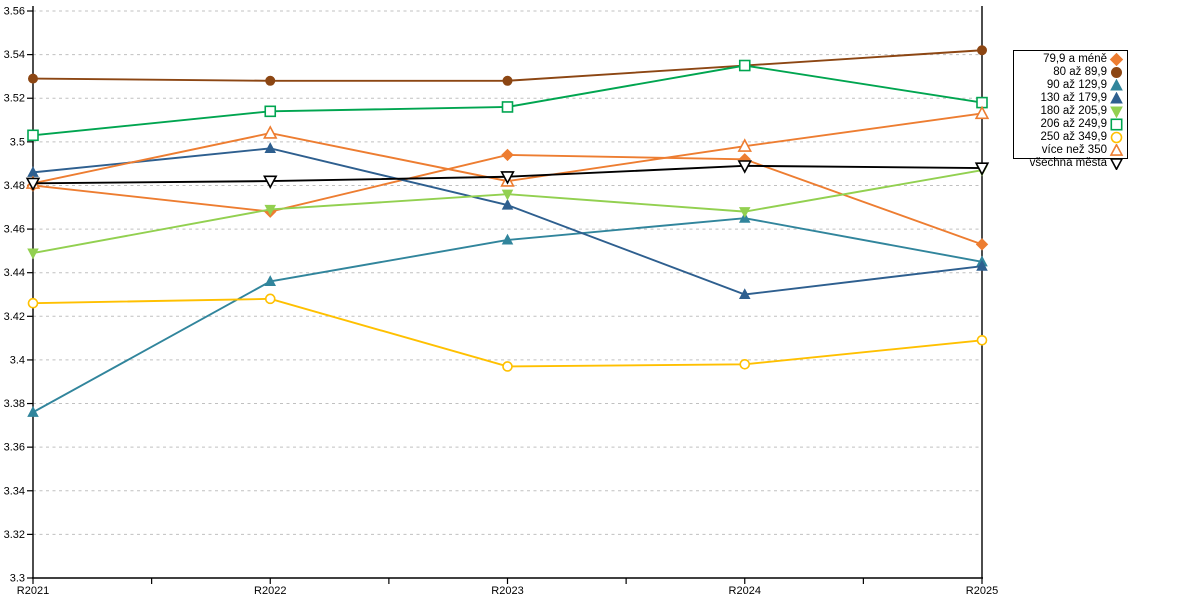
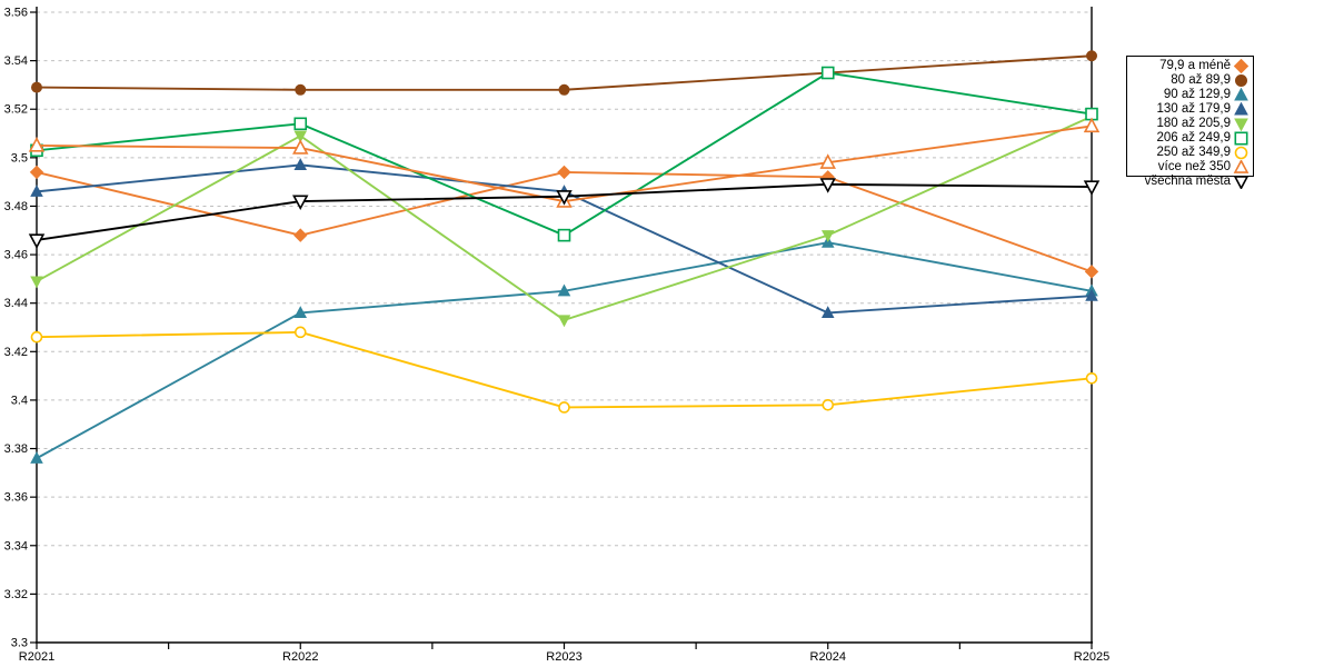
79,9 a méně/R2021: 3.480 -> 3.494
více než 350/R2021: 3.481 -> 3.505
všechna města/R2021: 3.481 -> 3.466
180 až 205,9/R2022: 3.469 -> 3.509
90 až 129,9/R2023: 3.455 -> 3.445
130 až 179,9/R2023: 3.471 -> 3.486
180 až 205,9/R2023: 3.476 -> 3.433
206 až 249,9/R2023: 3.516 -> 3.468
130 až 179,9/R2024: 3.430 -> 3.436
180 až 205,9/R2025: 3.487 -> 3.517
